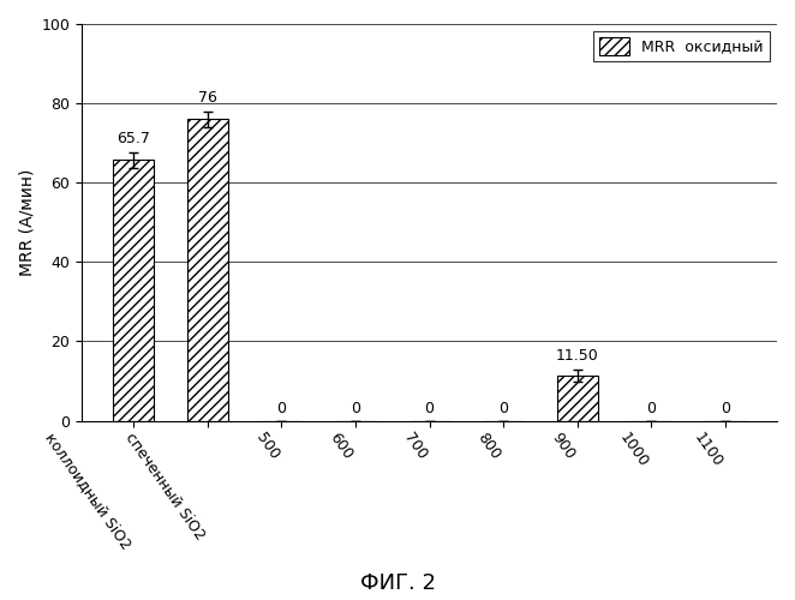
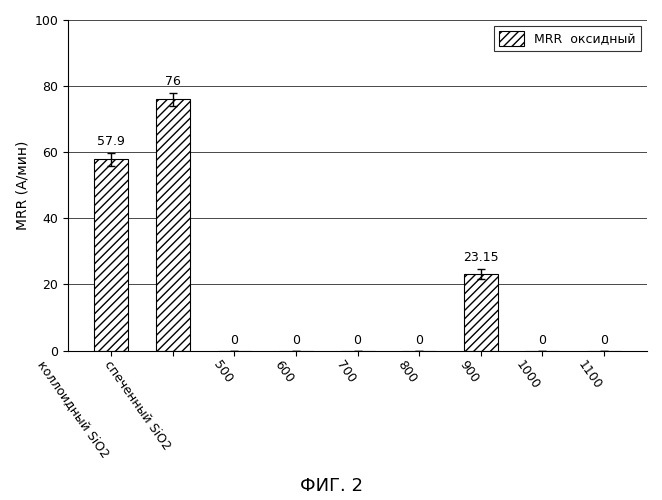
коллоидный SiO2: 65.7 -> 57.9
900: 11.50 -> 23.15
